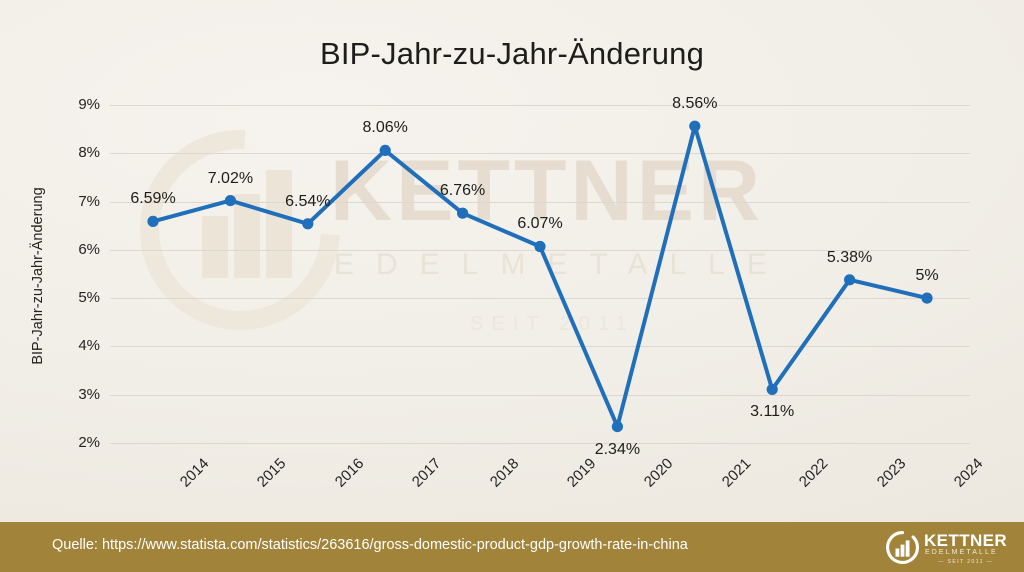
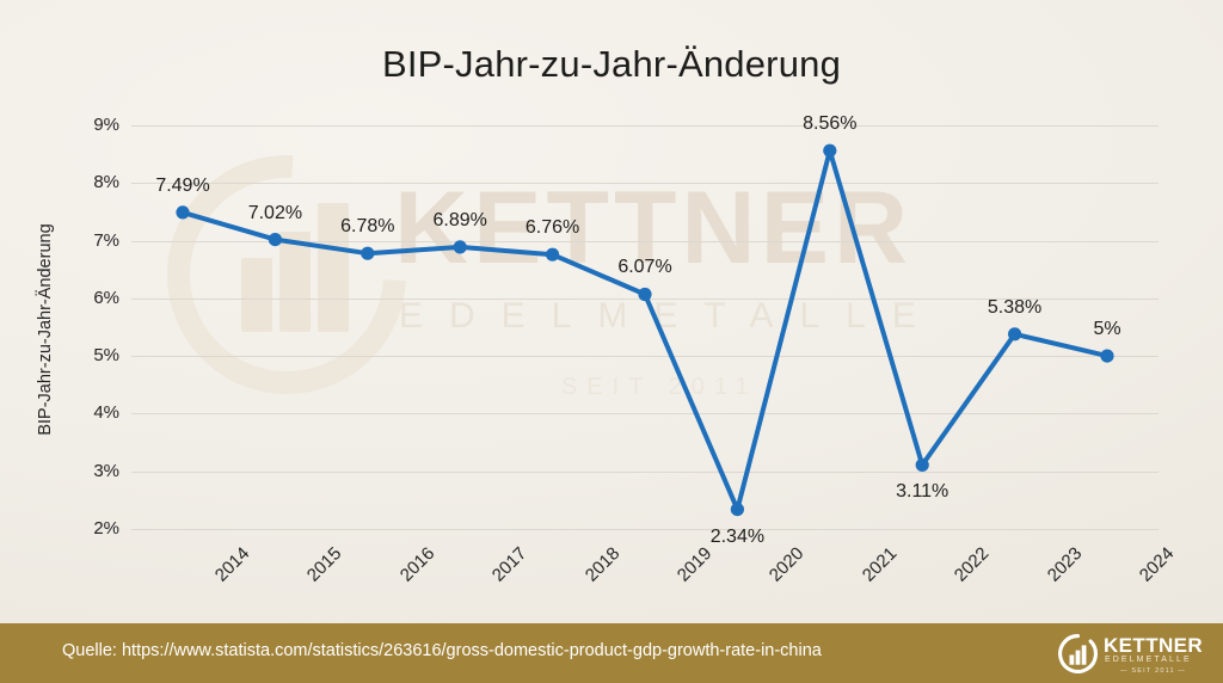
2014: 6.59% -> 7.49%
2016: 6.54% -> 6.78%
2017: 8.06% -> 6.89%
